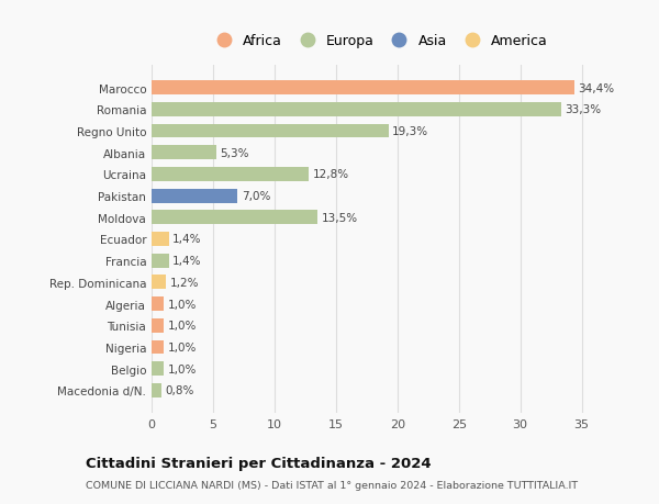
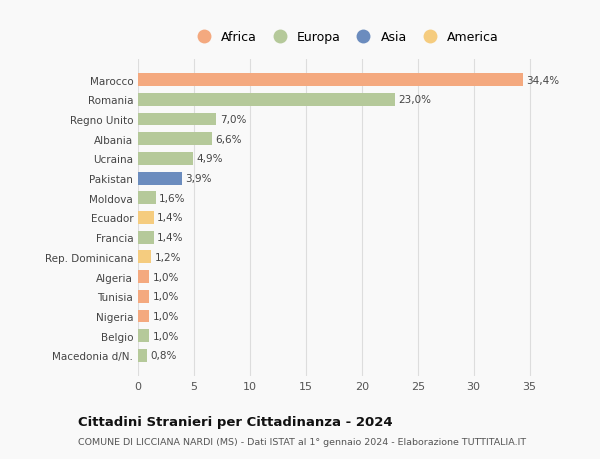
Romania: 33,3% -> 23,0%
Regno Unito: 19,3% -> 7,0%
Albania: 5,3% -> 6,6%
Ucraina: 12,8% -> 4,9%
Pakistan: 7,0% -> 3,9%
Moldova: 13,5% -> 1,6%
